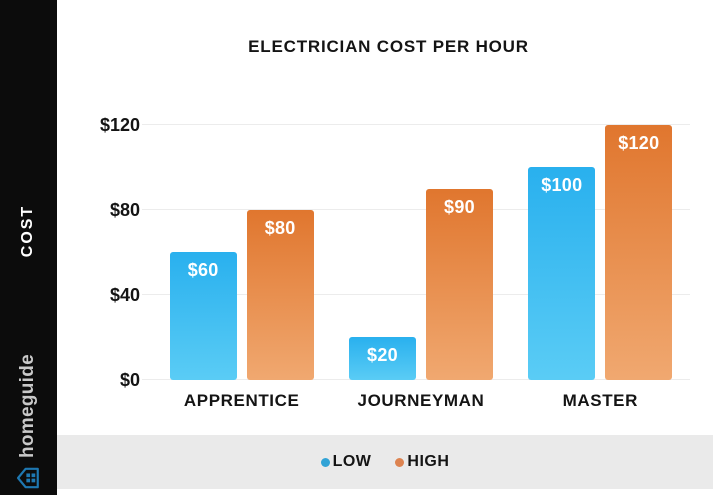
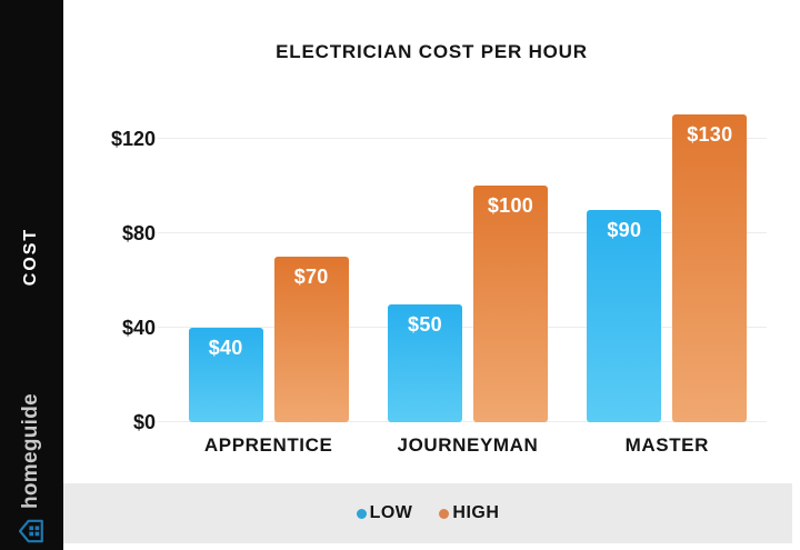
LOW/APPRENTICE: $60 -> $40
HIGH/APPRENTICE: $80 -> $70
LOW/JOURNEYMAN: $20 -> $50
HIGH/JOURNEYMAN: $90 -> $100
LOW/MASTER: $100 -> $90
HIGH/MASTER: $120 -> $130
